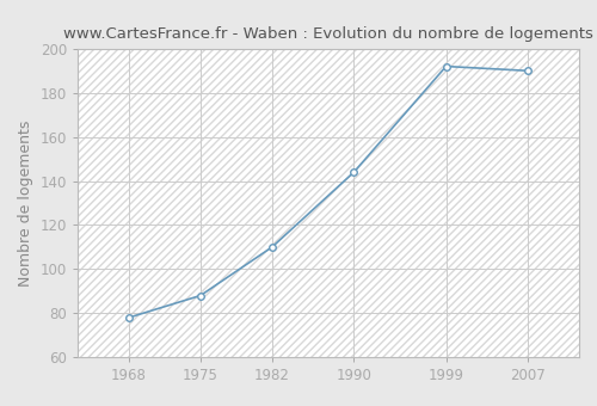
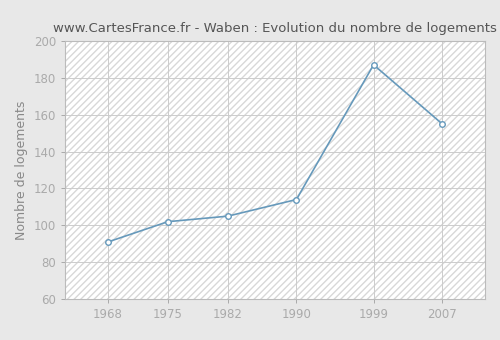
1968: 78 -> 91
1975: 88 -> 102
1982: 110 -> 105
1990: 144 -> 114
1999: 192 -> 187
2007: 190 -> 155
